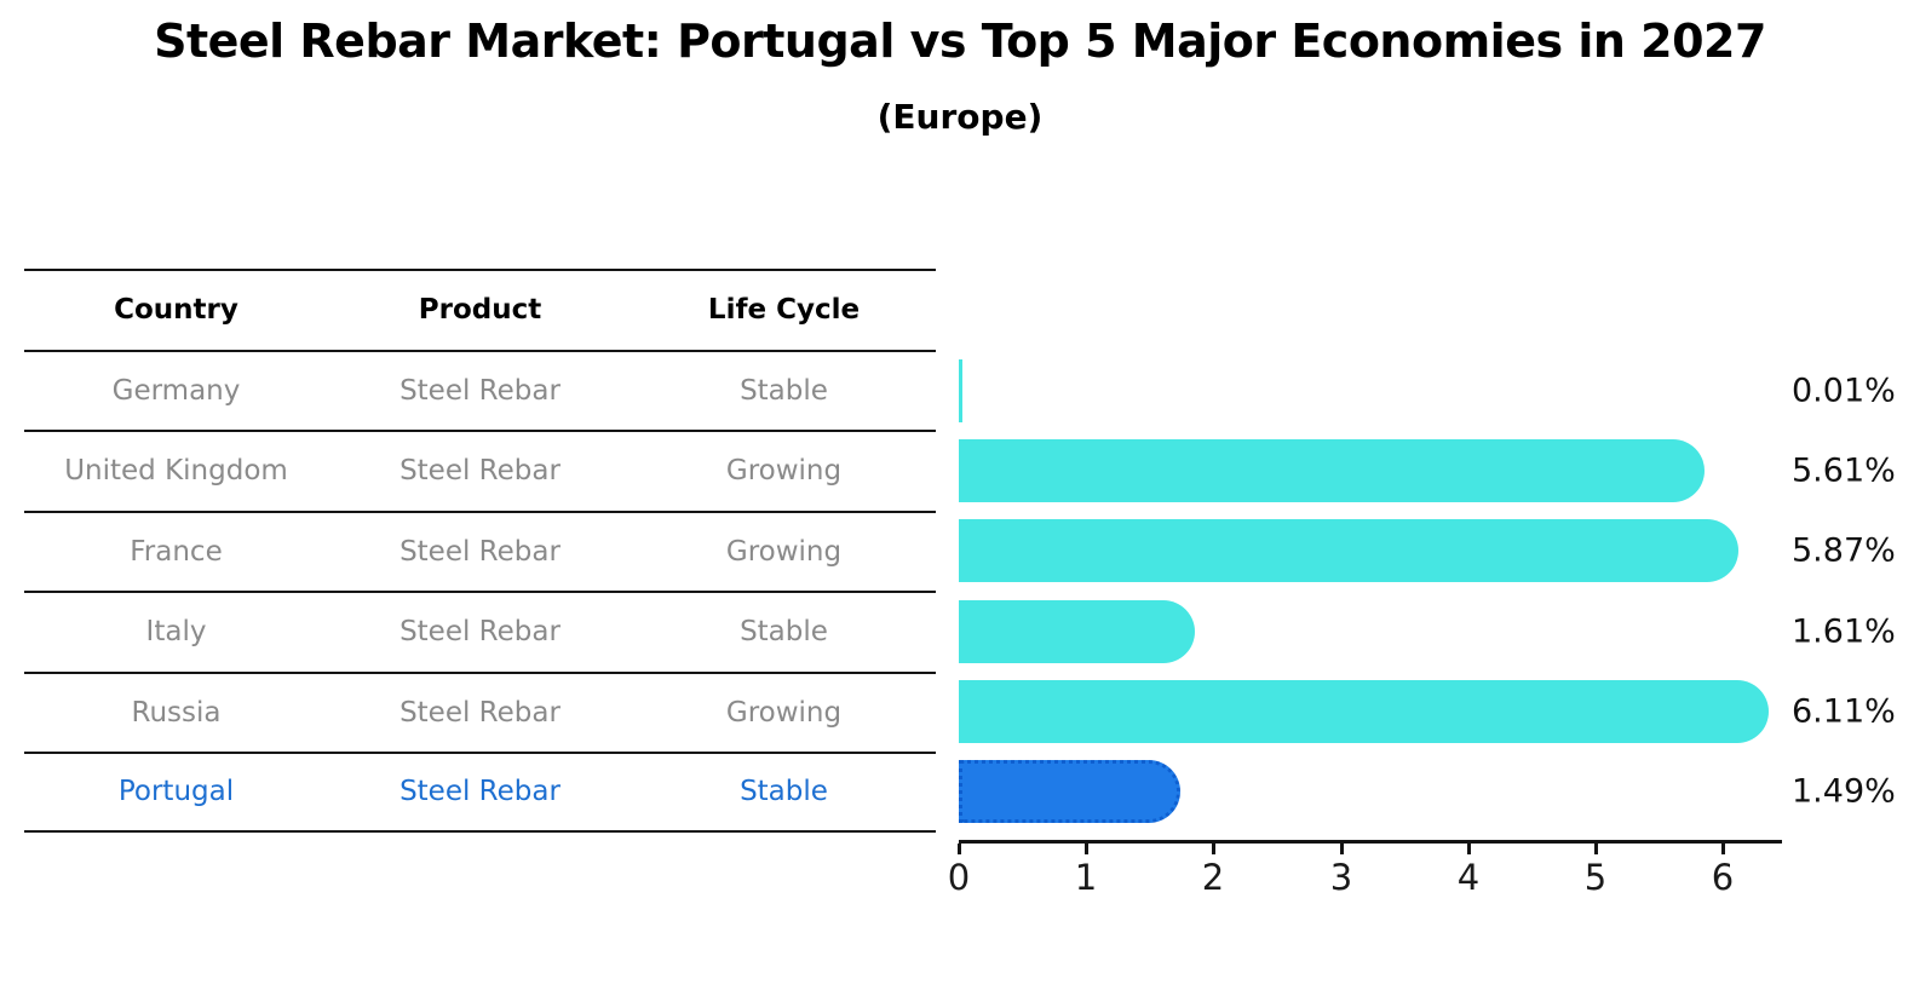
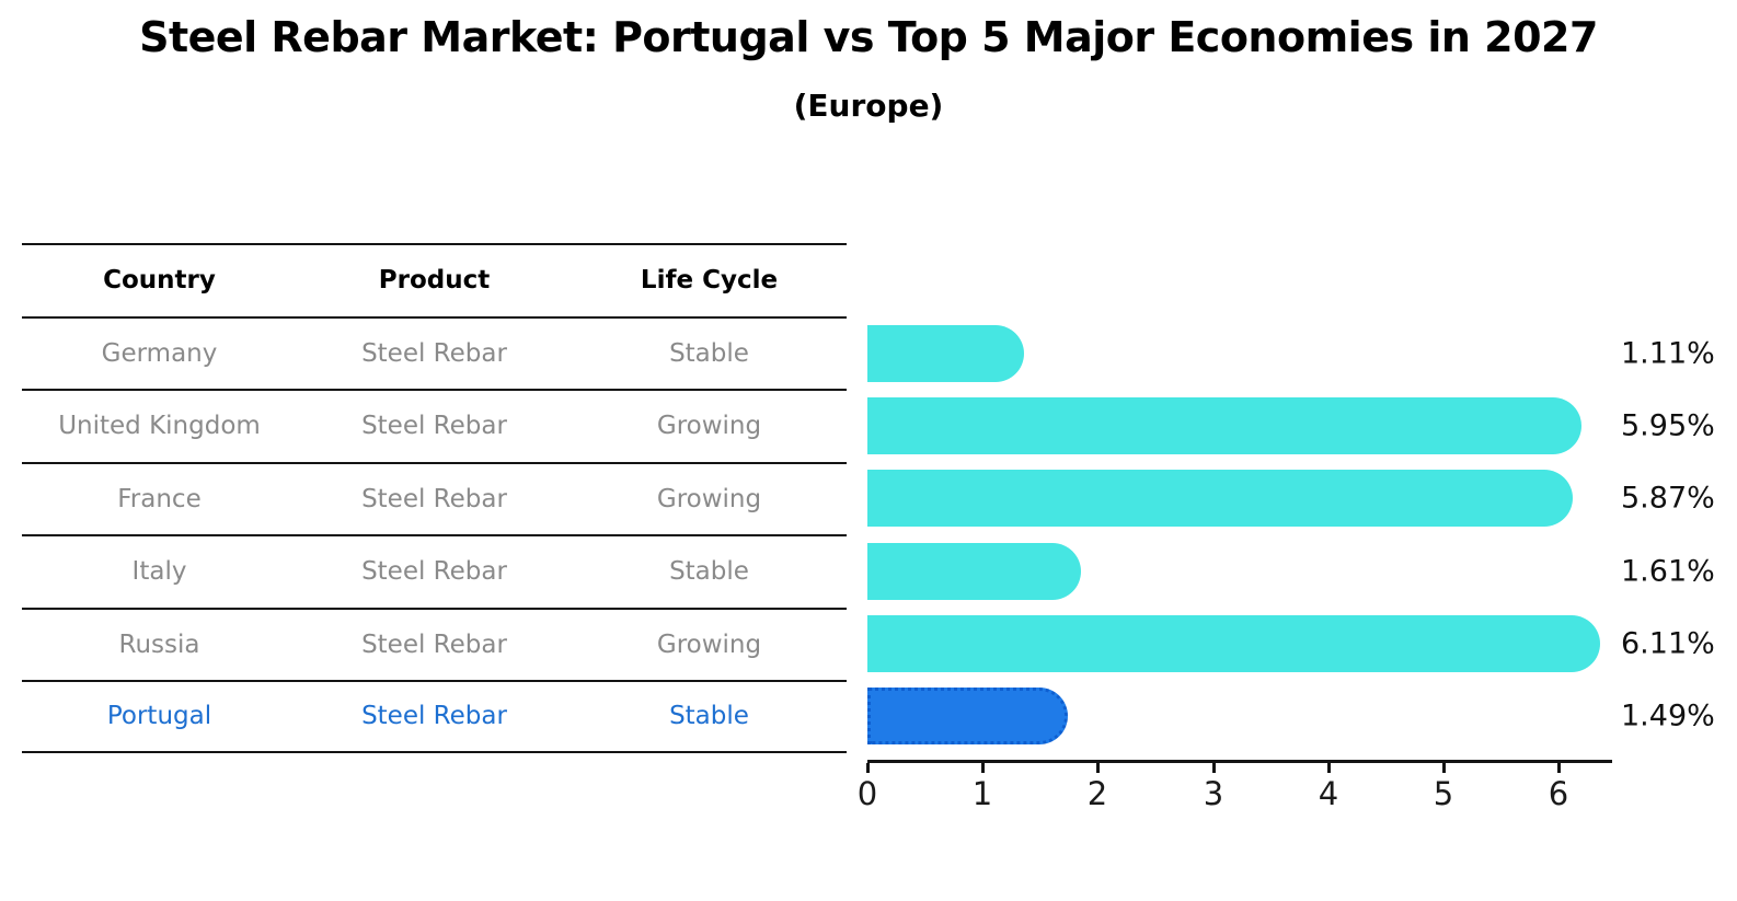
Germany: 0.01% -> 1.11%
United Kingdom: 5.61% -> 5.95%
